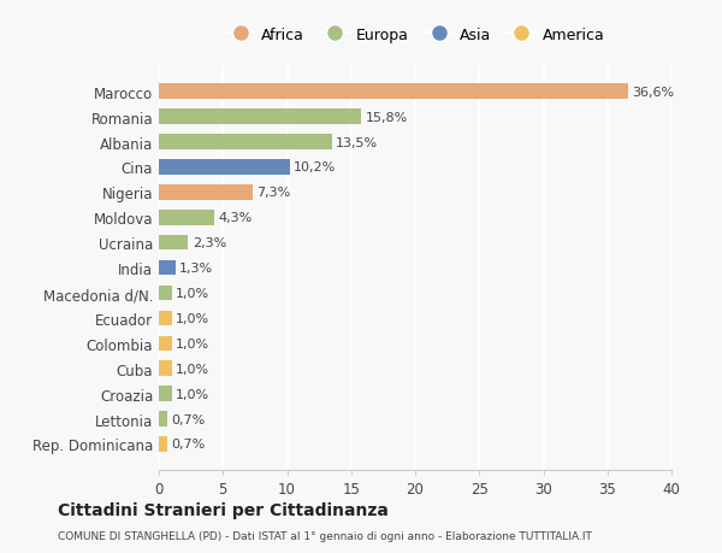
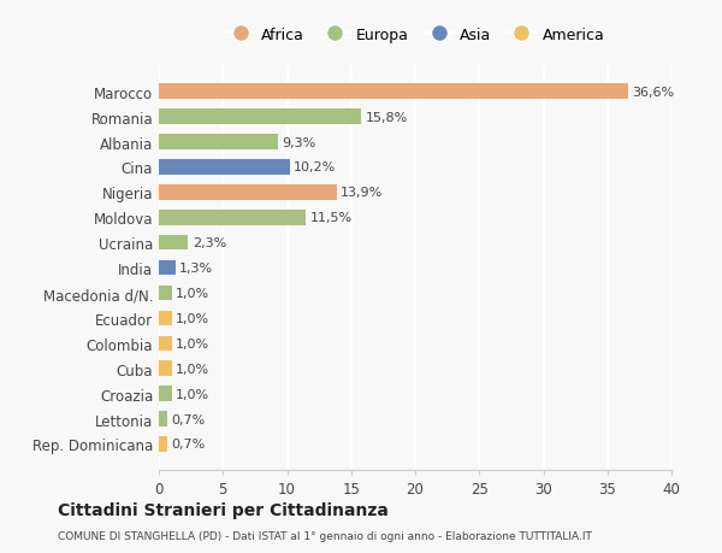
Albania: 13,5% -> 9,3%
Nigeria: 7,3% -> 13,9%
Moldova: 4,3% -> 11,5%
